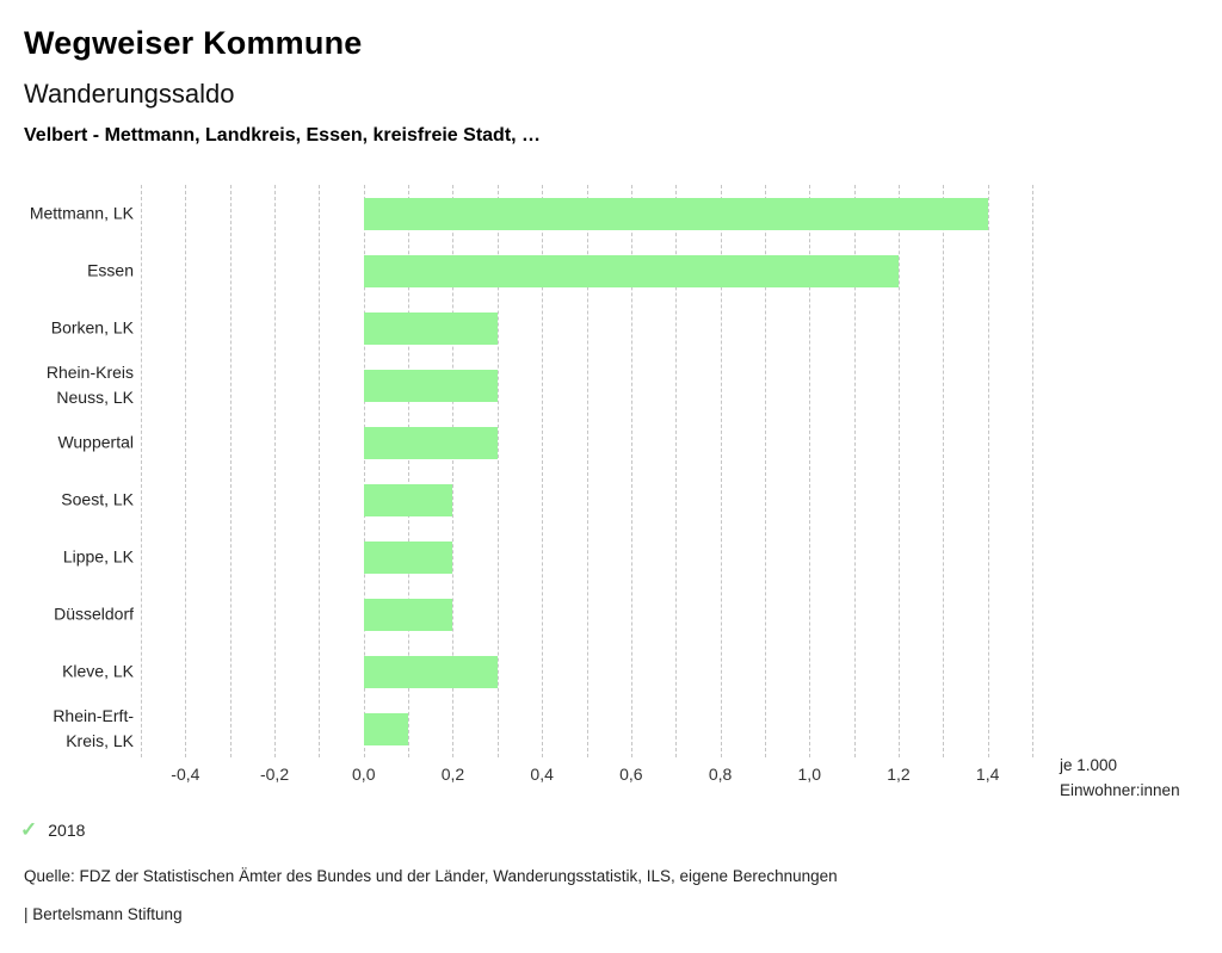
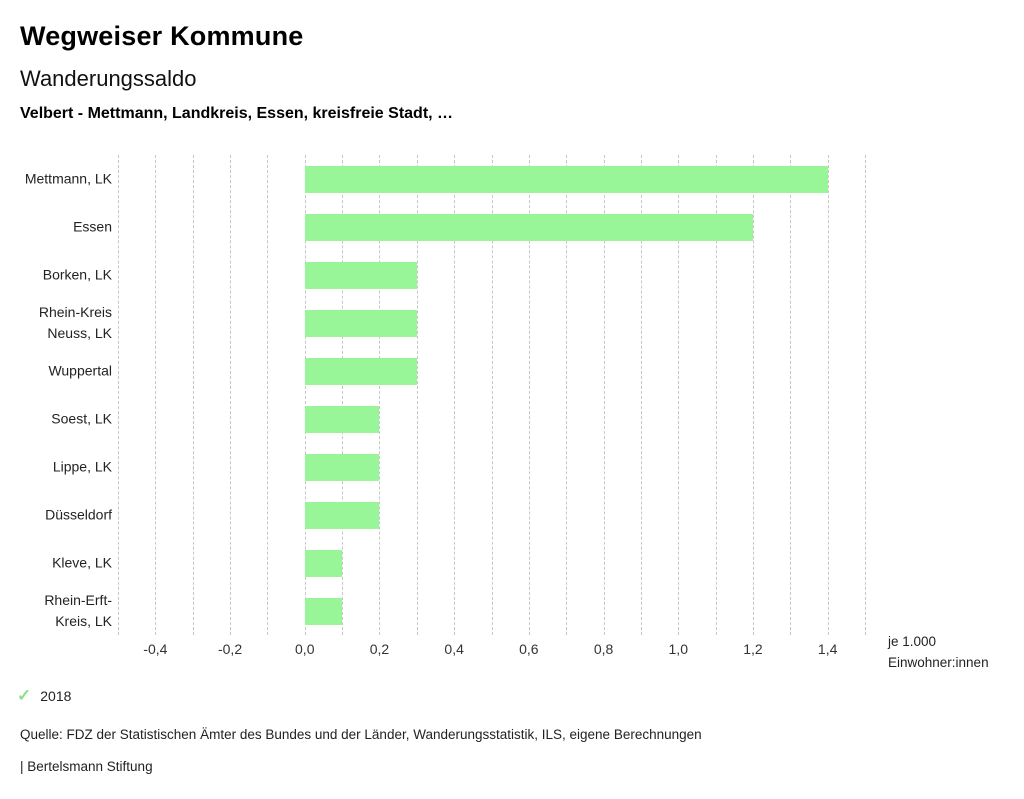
Kleve, LK: 0,3 -> 0,1
